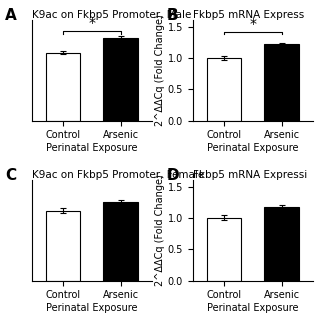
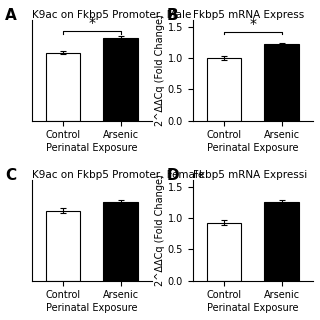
Fkbp5 mRNA Expressi/Control: 1.00 -> 0.92
Fkbp5 mRNA Expressi/Arsenic: 1.18 -> 1.26
